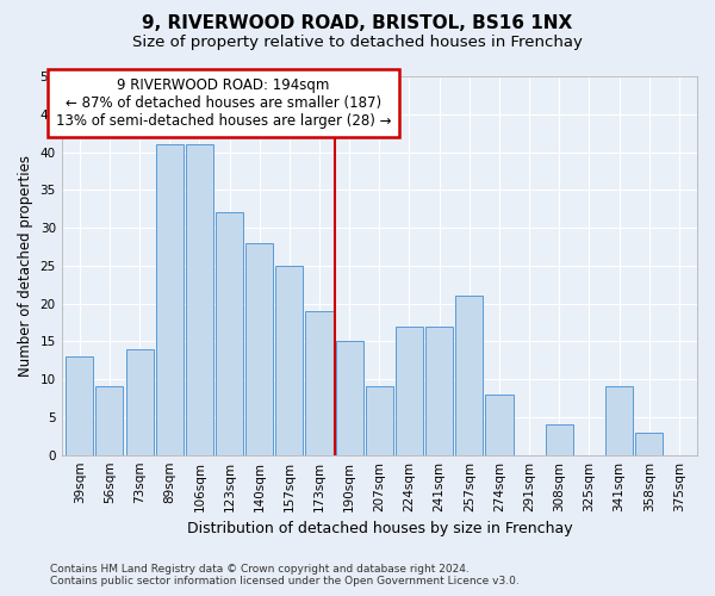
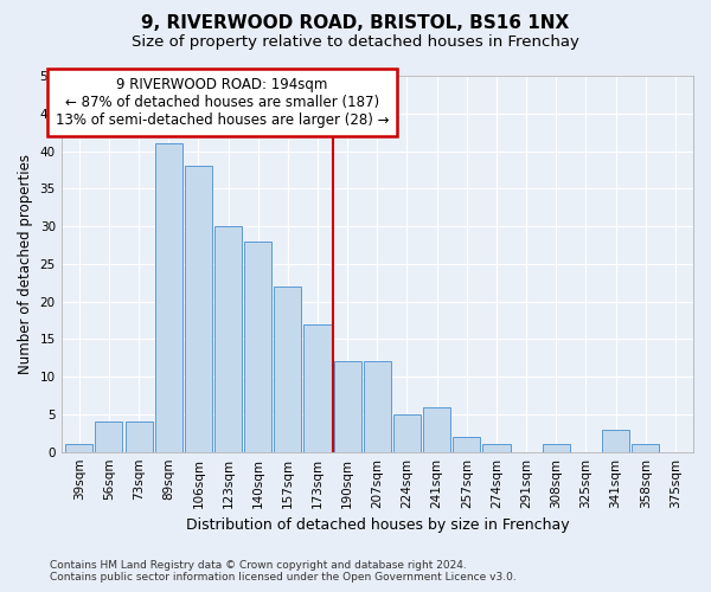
39sqm: 13 -> 1
56sqm: 9 -> 4
73sqm: 14 -> 4
106sqm: 41 -> 38
123sqm: 32 -> 30
157sqm: 25 -> 22
173sqm: 19 -> 17
190sqm: 15 -> 12
207sqm: 9 -> 12
224sqm: 17 -> 5
241sqm: 17 -> 6
257sqm: 21 -> 2
274sqm: 8 -> 1
308sqm: 4 -> 1
341sqm: 9 -> 3
358sqm: 3 -> 1
